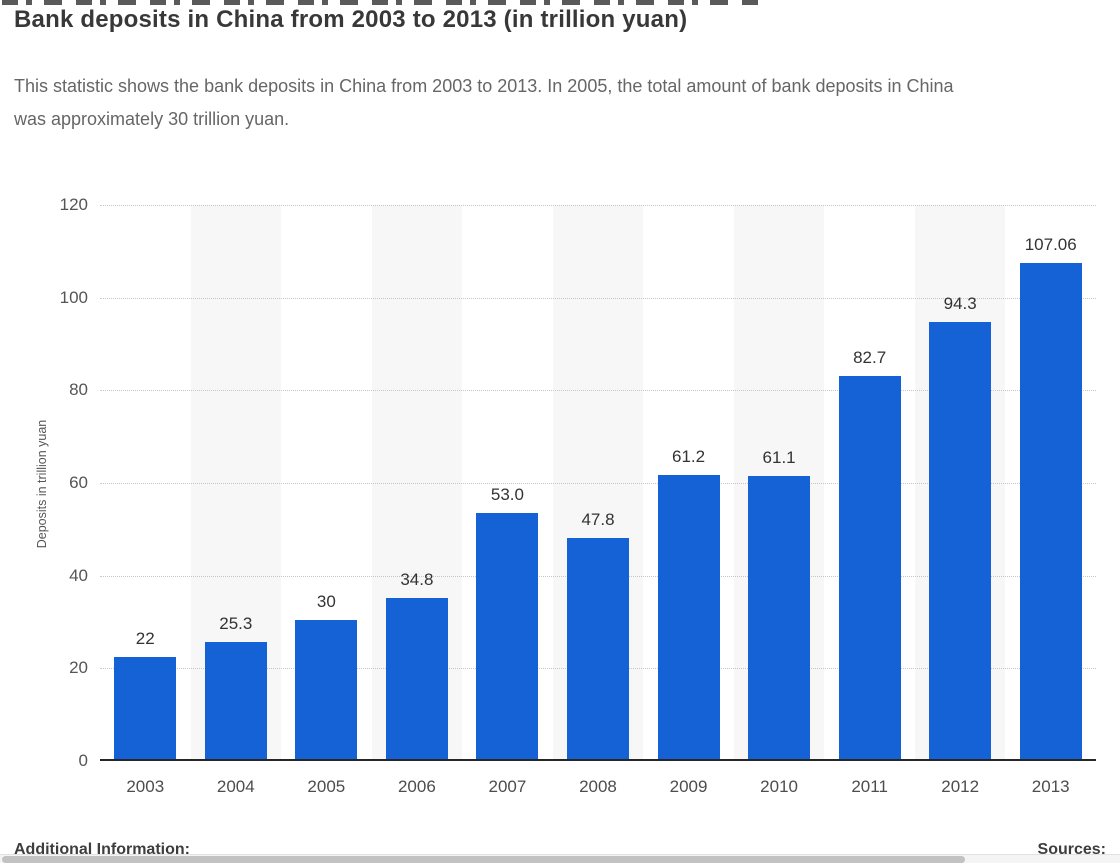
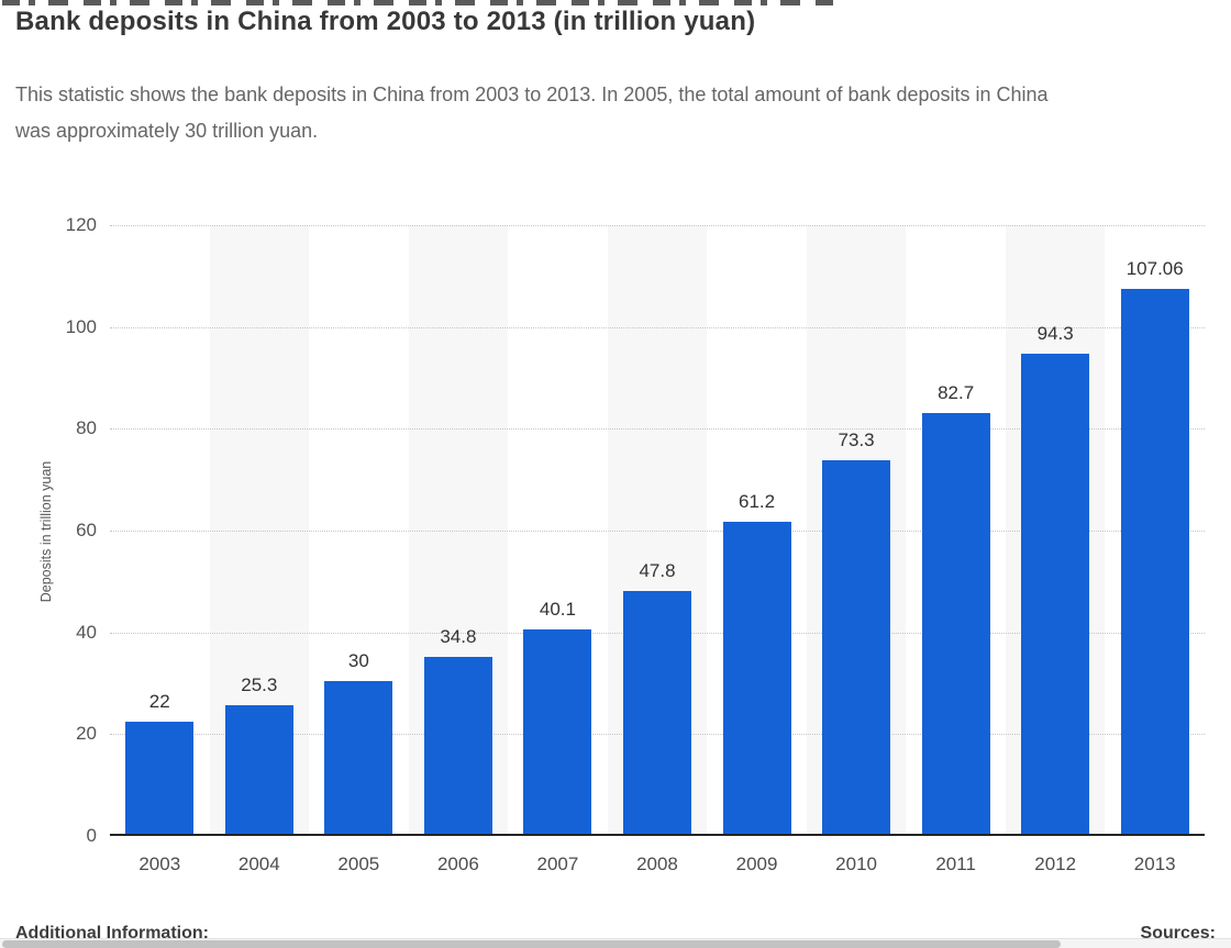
2007: 53.0 -> 40.1
2010: 61.1 -> 73.3
